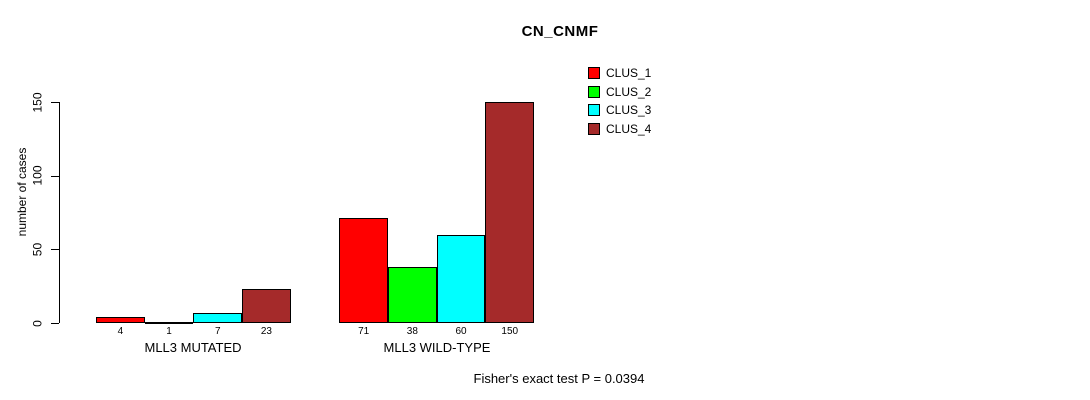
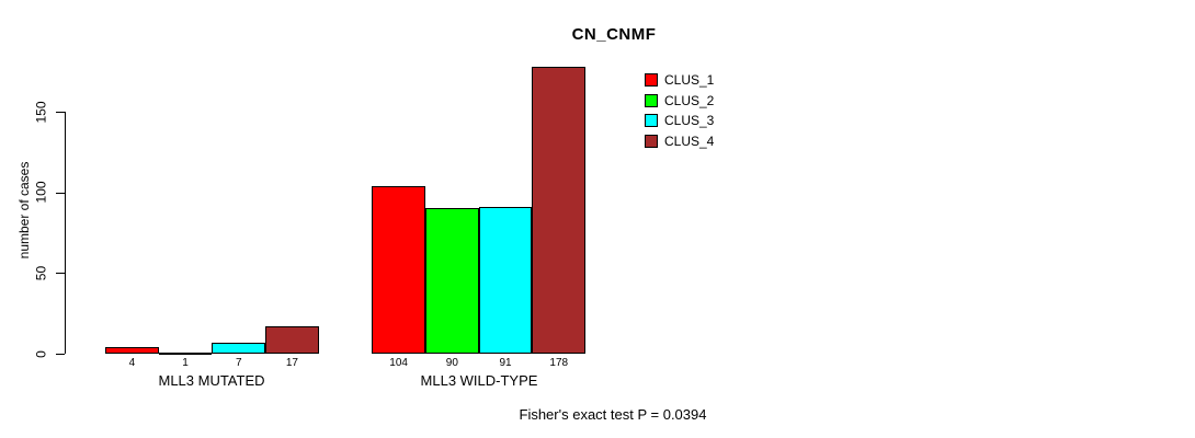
CLUS_4/MLL3 MUTATED: 23 -> 17
CLUS_1/MLL3 WILD-TYPE: 71 -> 104
CLUS_2/MLL3 WILD-TYPE: 38 -> 90
CLUS_3/MLL3 WILD-TYPE: 60 -> 91
CLUS_4/MLL3 WILD-TYPE: 150 -> 178
